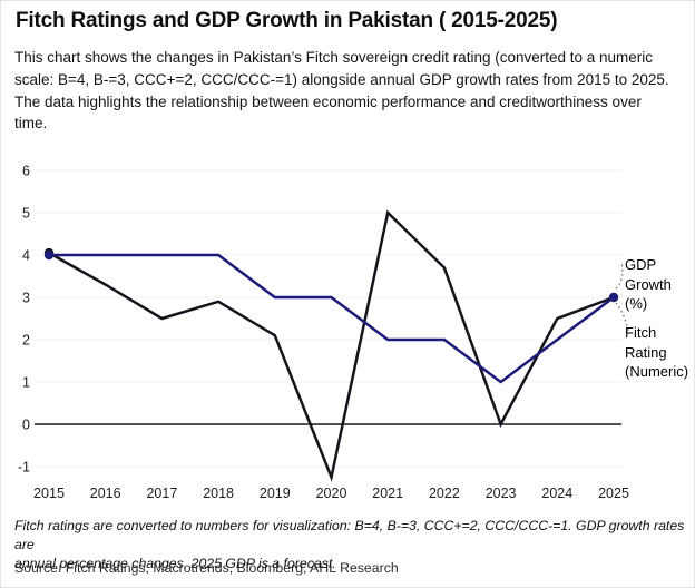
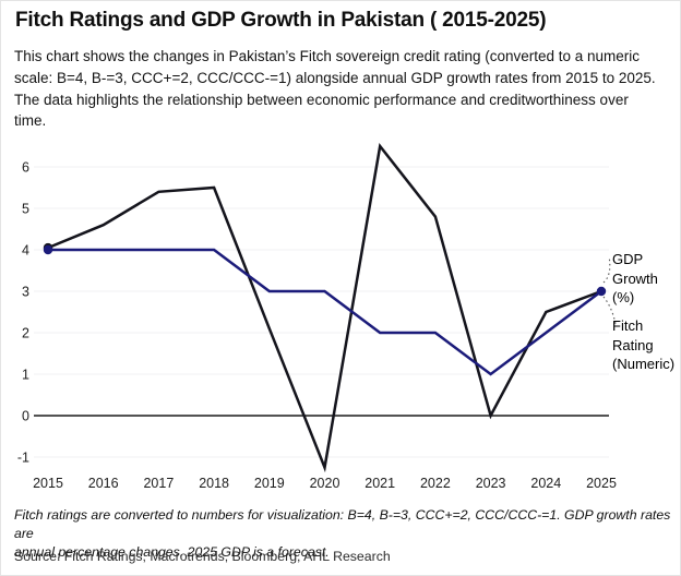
GDP Growth (%)/2016: 3.3 -> 4.6
GDP Growth (%)/2017: 2.5 -> 5.4
GDP Growth (%)/2018: 2.9 -> 5.5
GDP Growth (%)/2021: 5.0 -> 6.5
GDP Growth (%)/2022: 3.7 -> 4.8
